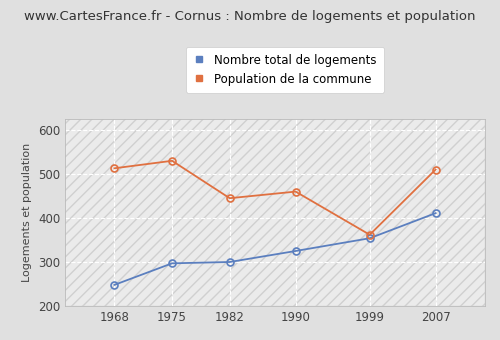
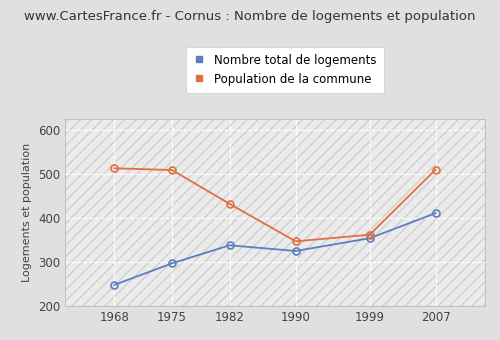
Population de la commune/1975: 530 -> 509
Nombre total de logements/1982: 300 -> 338
Population de la commune/1982: 445 -> 432
Population de la commune/1990: 460 -> 347
